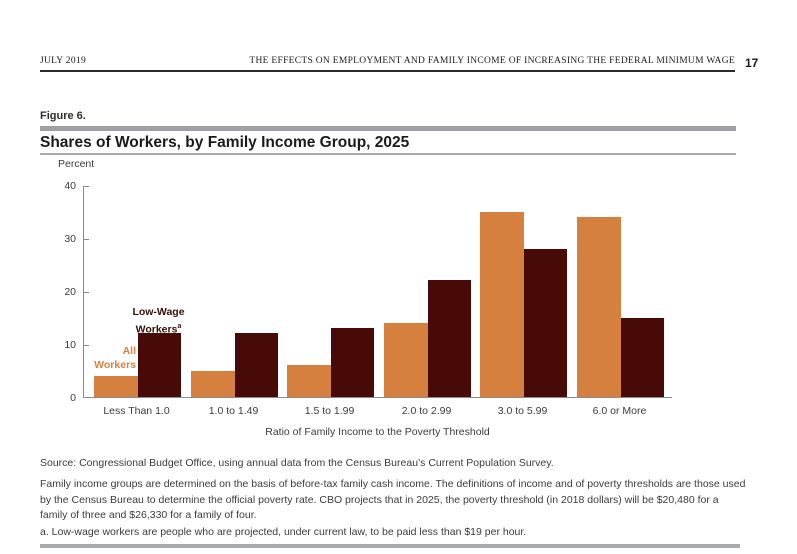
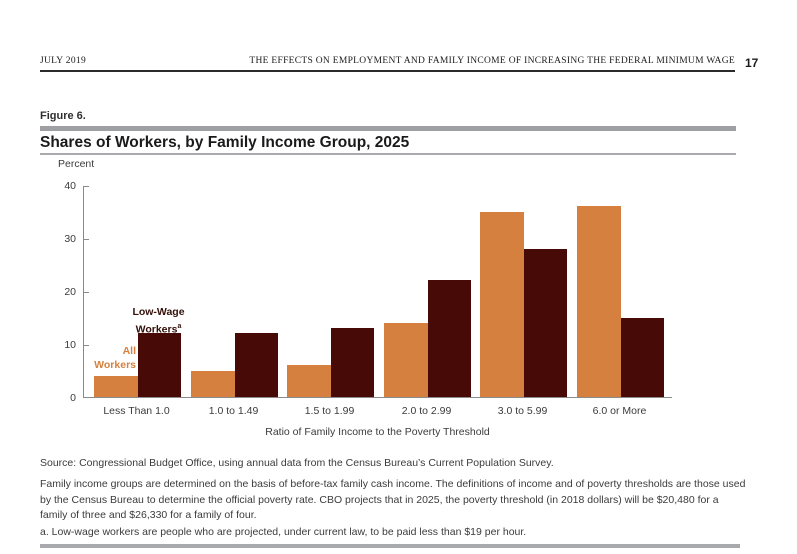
All Workers/6.0 or More: 34 -> 36
